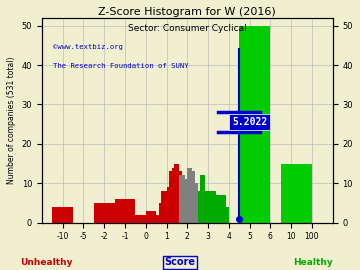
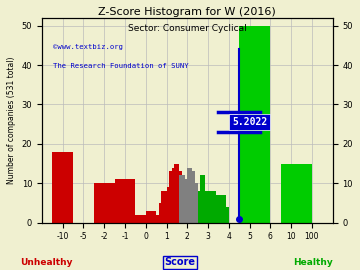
-10: 4 -> 18
-2: 5 -> 10
-1: 6 -> 11
